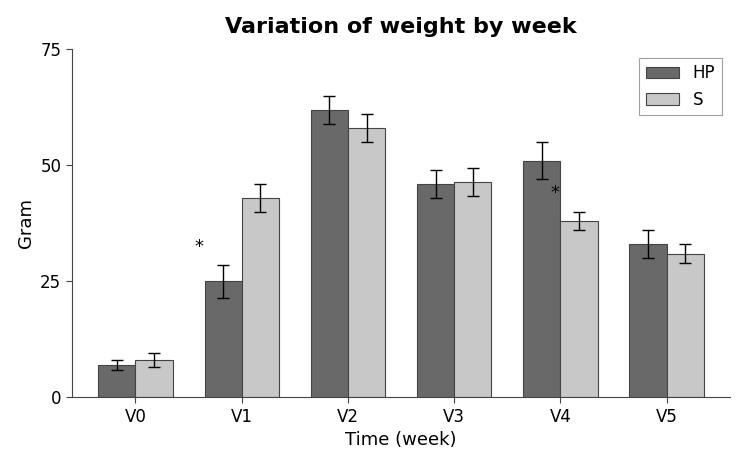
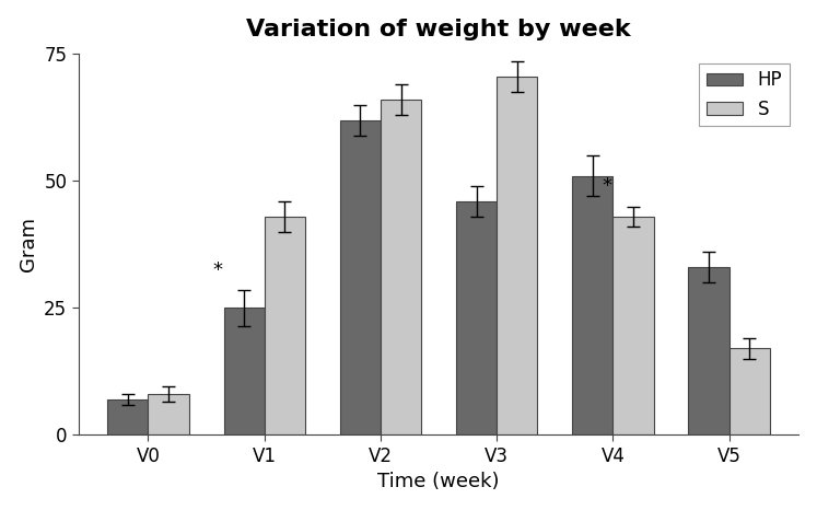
S/V2: 58.0 -> 66.0
S/V3: 46.5 -> 70.5
S/V4: 38.0 -> 43.0
S/V5: 31.0 -> 17.0
